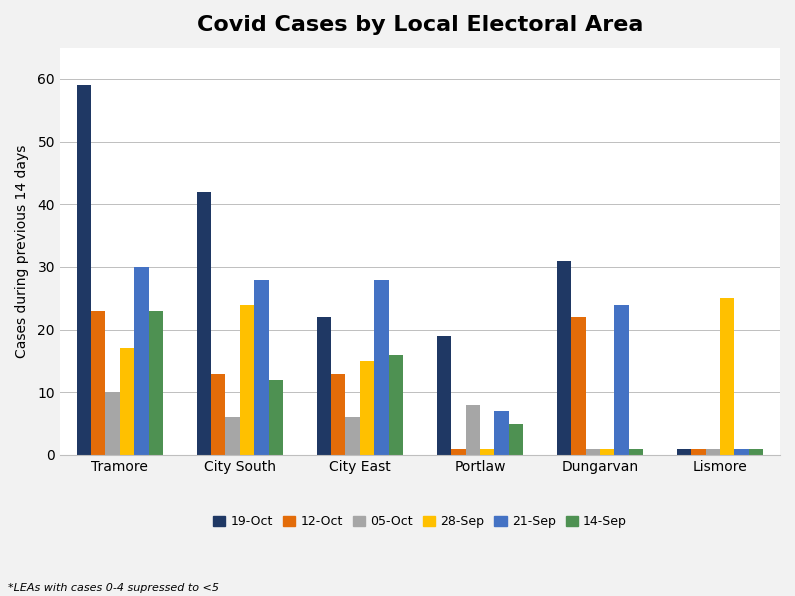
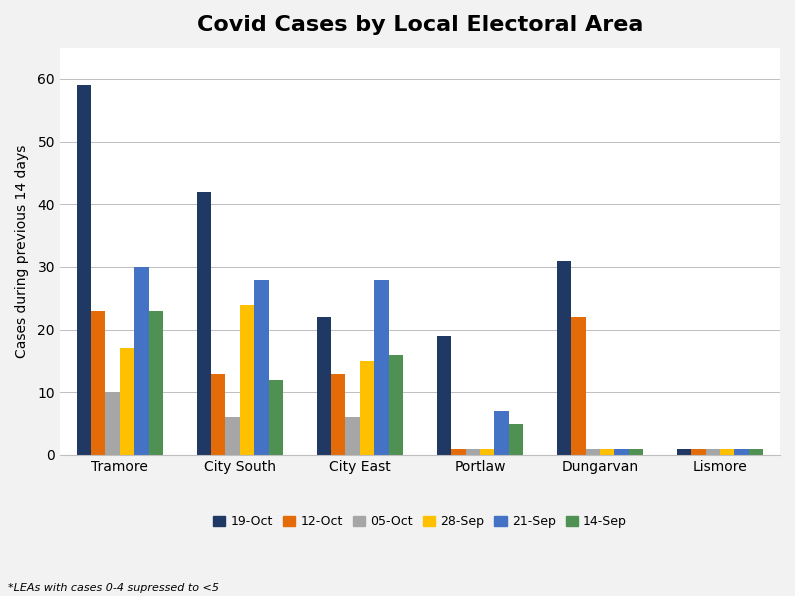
05-Oct/Portlaw: 8 -> 1
21-Sep/Dungarvan: 24 -> 1
28-Sep/Lismore: 25 -> 1
